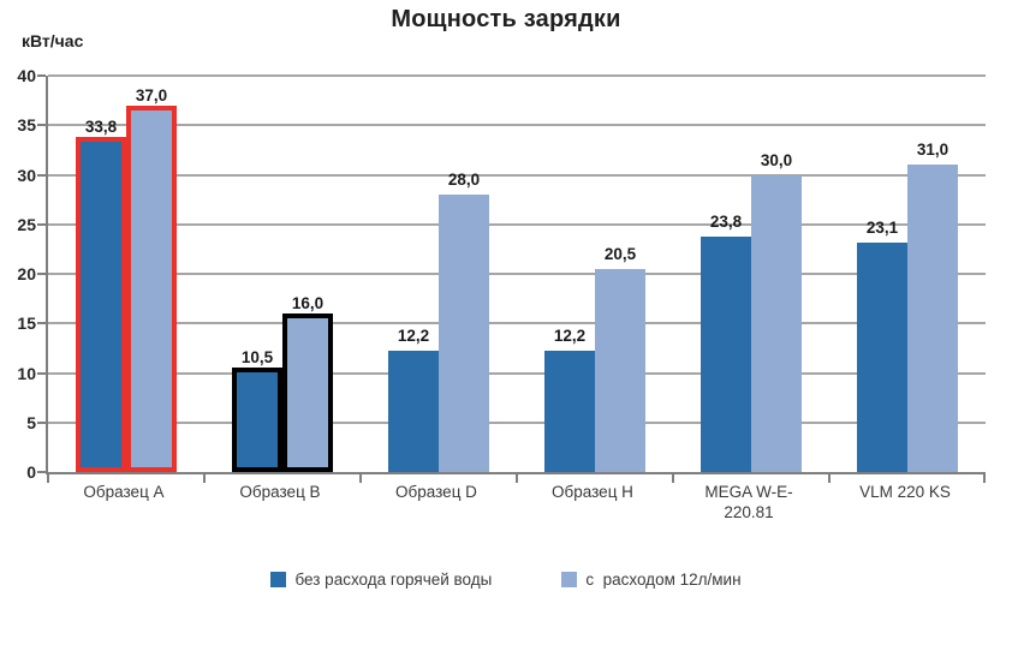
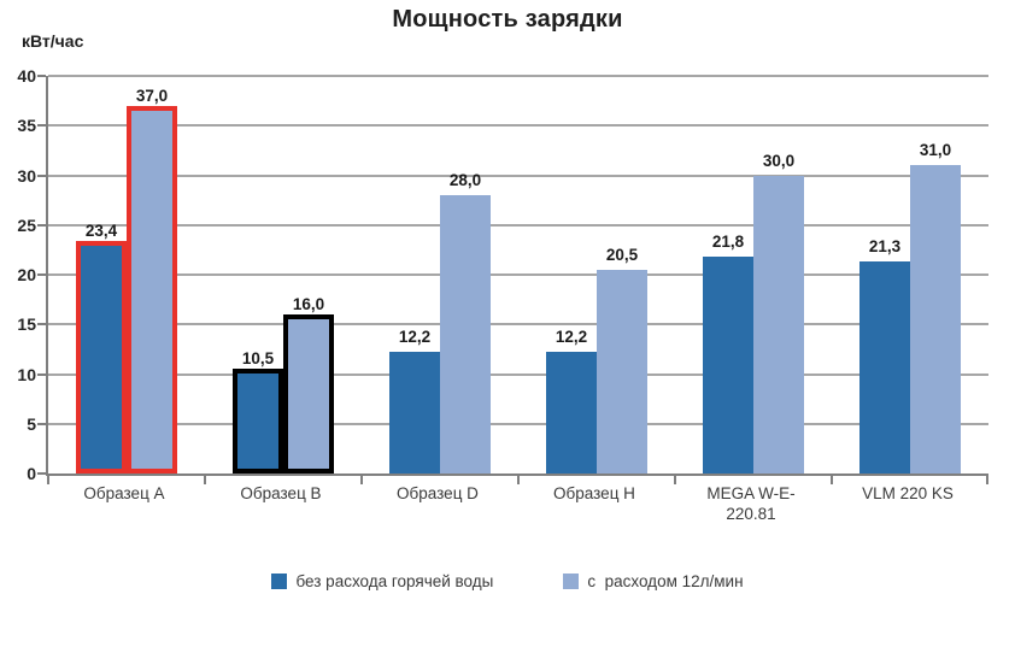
без расхода горячей воды/Образец A: 33,8 -> 23,4
без расхода горячей воды/MEGA W-E-220.81: 23,8 -> 21,8
без расхода горячей воды/VLM 220 KS: 23,1 -> 21,3
